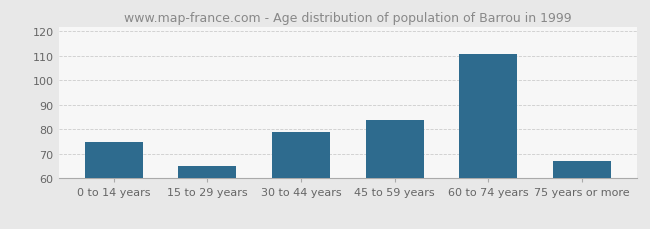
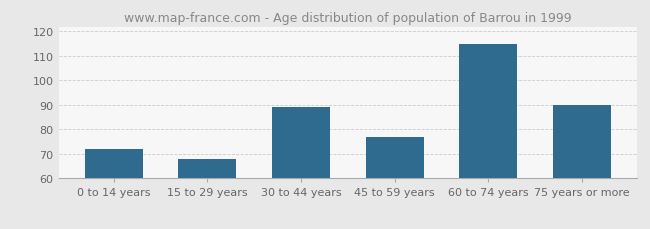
0 to 14 years: 75 -> 72
15 to 29 years: 65 -> 68
30 to 44 years: 79 -> 89
45 to 59 years: 84 -> 77
60 to 74 years: 111 -> 115
75 years or more: 67 -> 90
